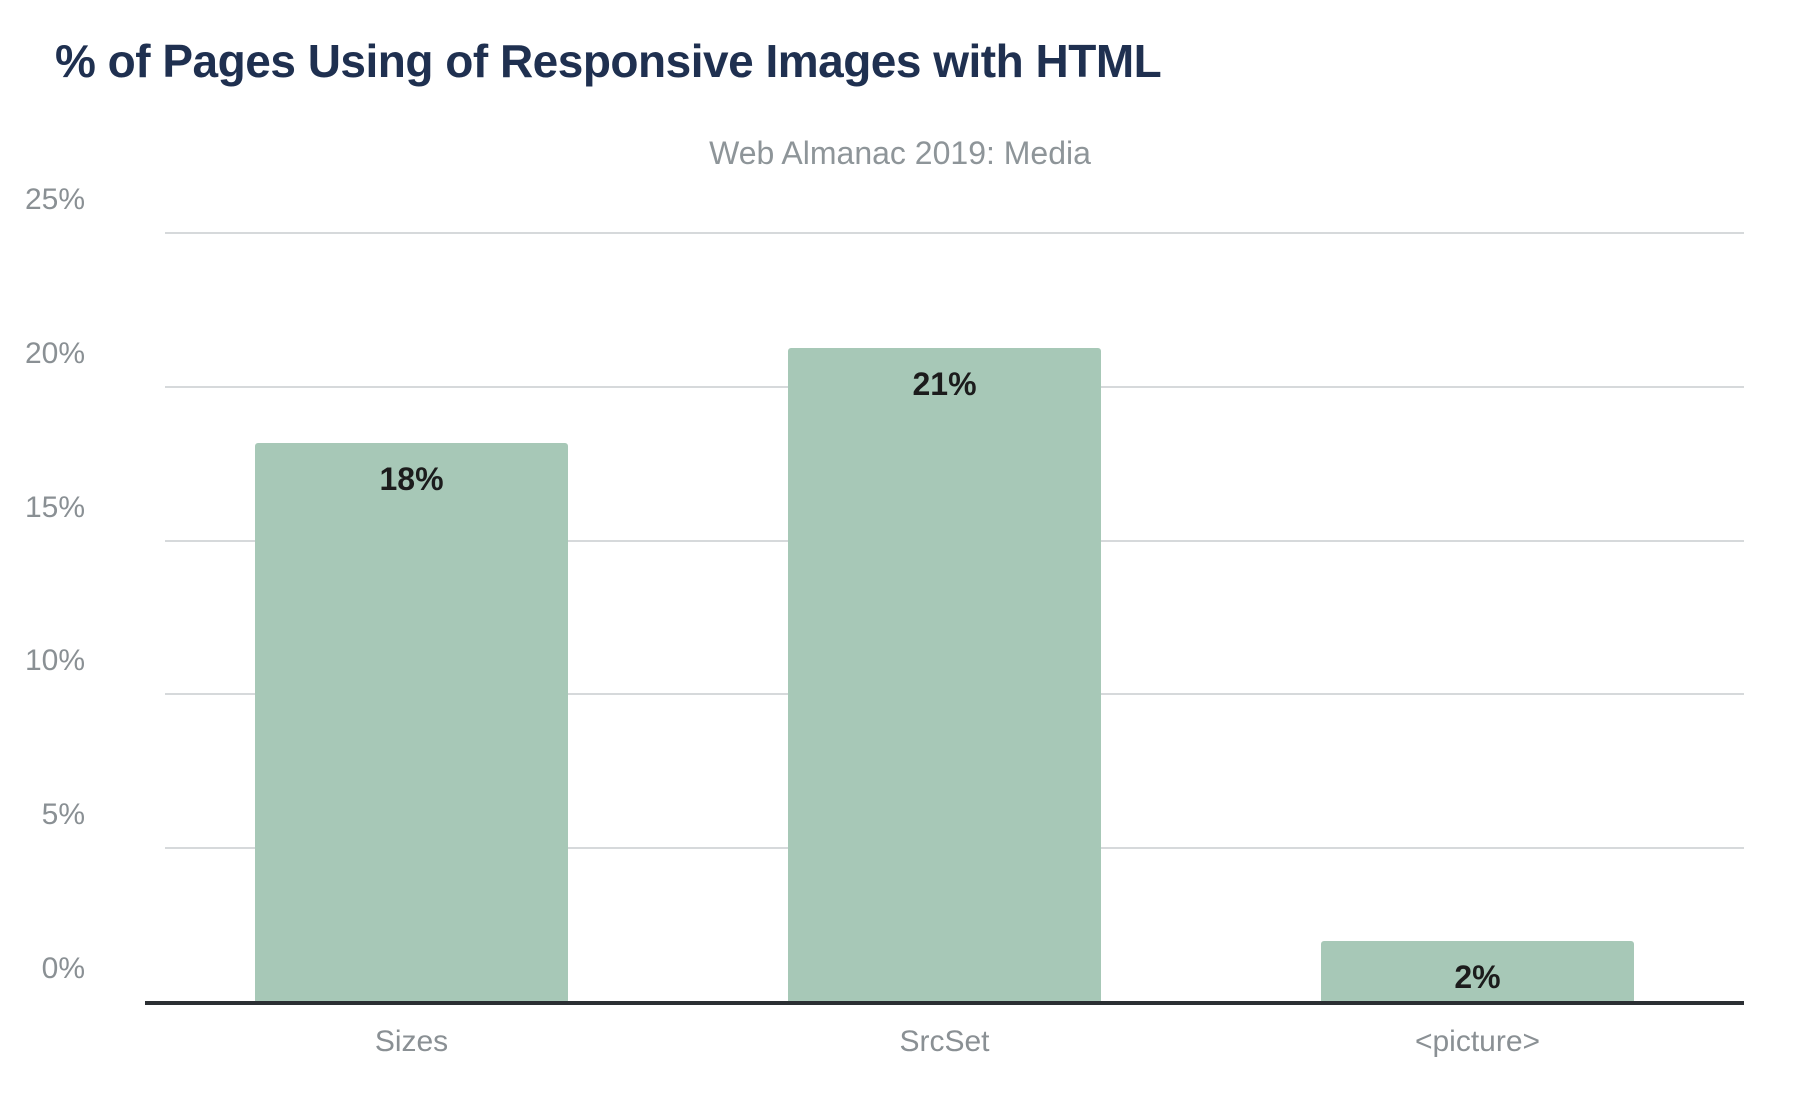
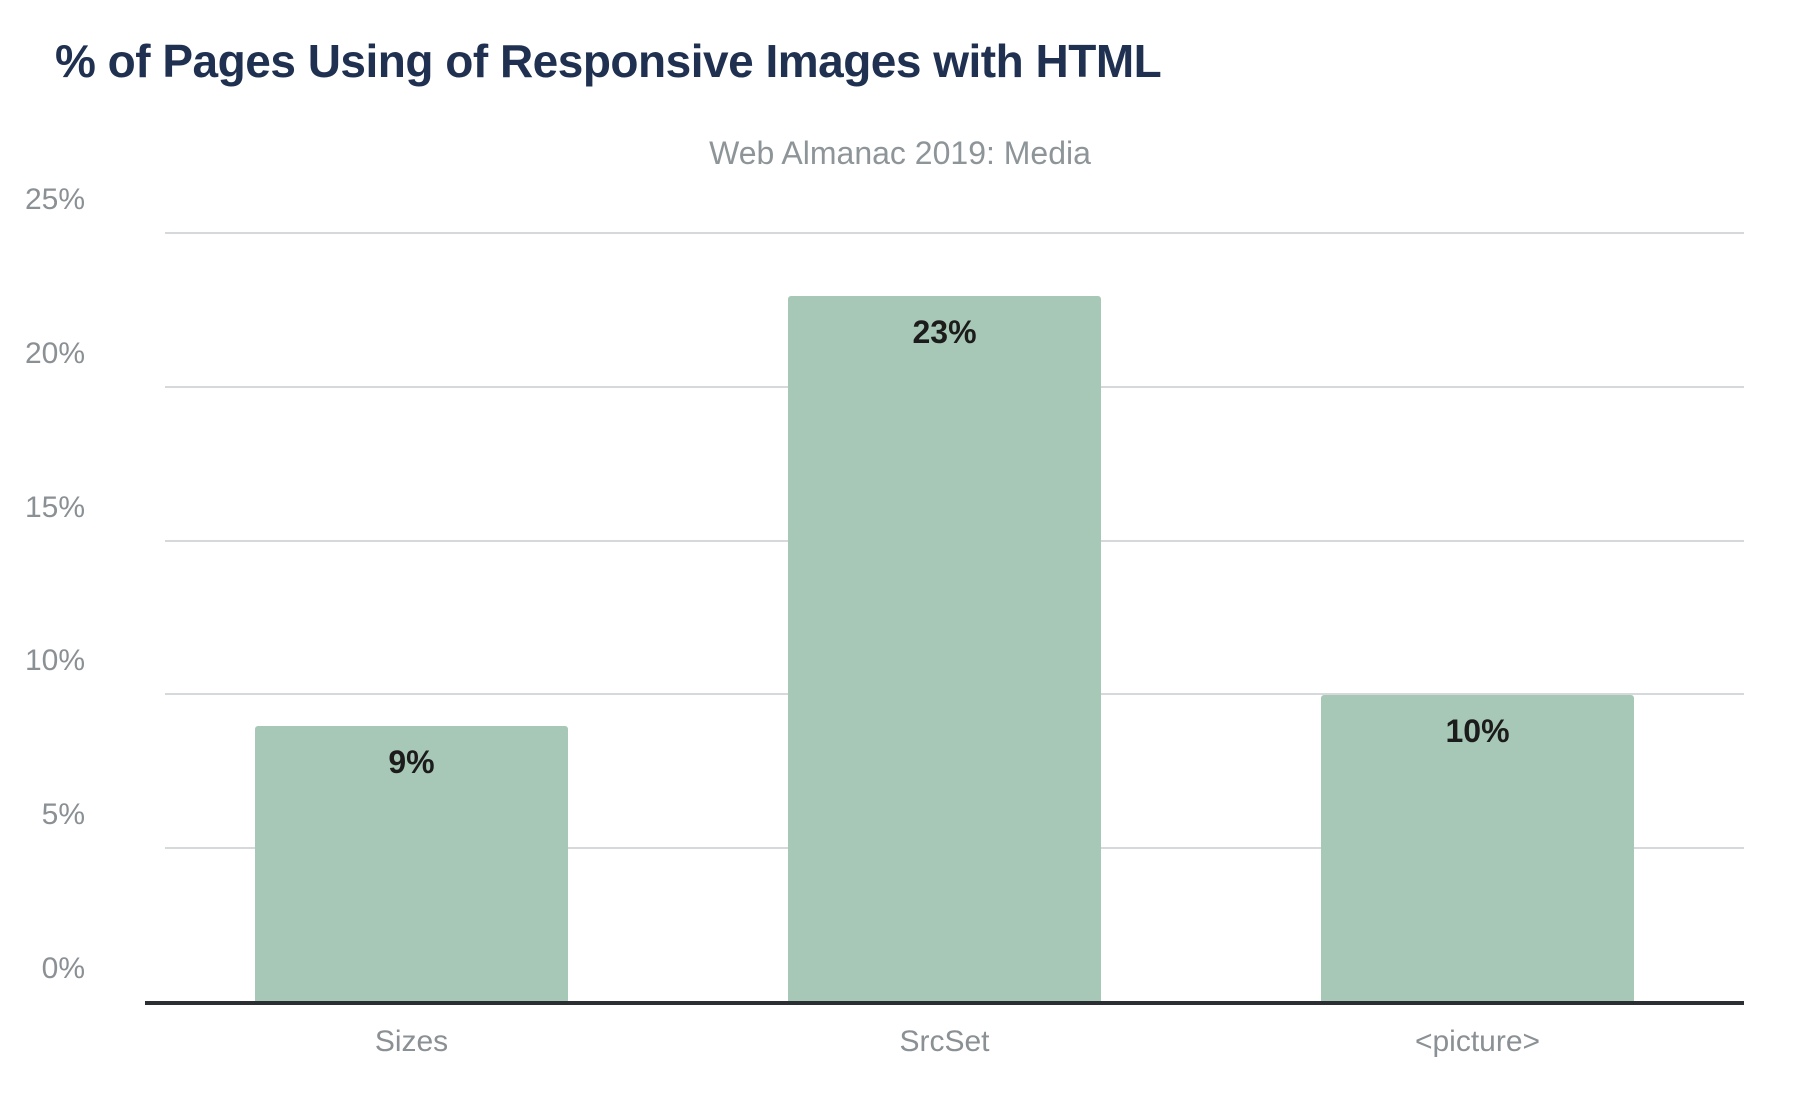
Sizes: 18% -> 9%
SrcSet: 21% -> 23%
<picture>: 2% -> 10%
